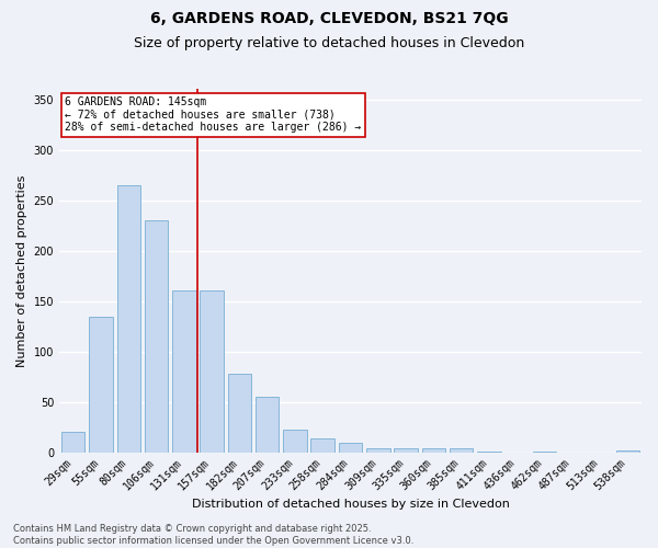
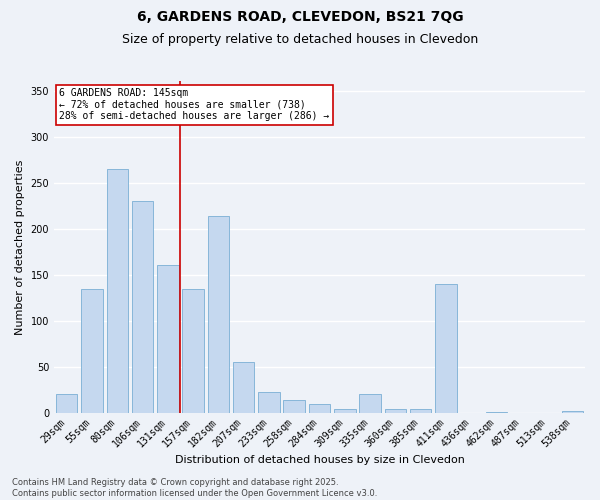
157sqm: 160 -> 134
182sqm: 78 -> 214
335sqm: 4 -> 20
411sqm: 1 -> 140
